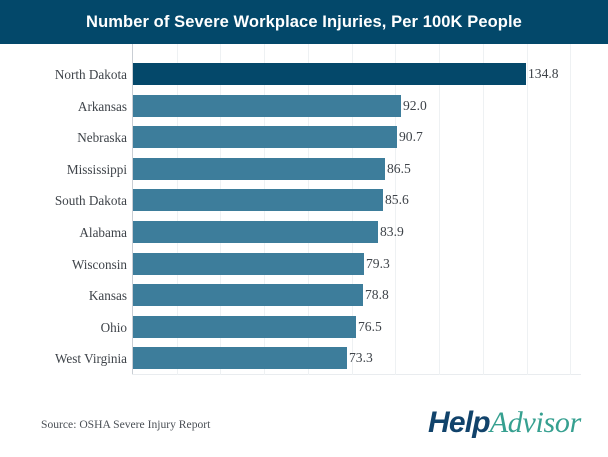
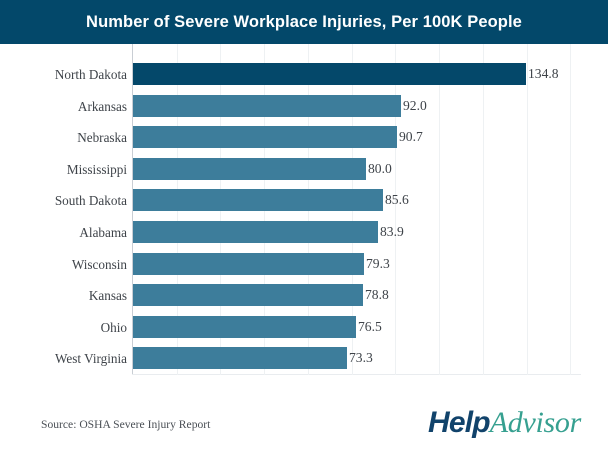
Mississippi: 86.5 -> 80.0
